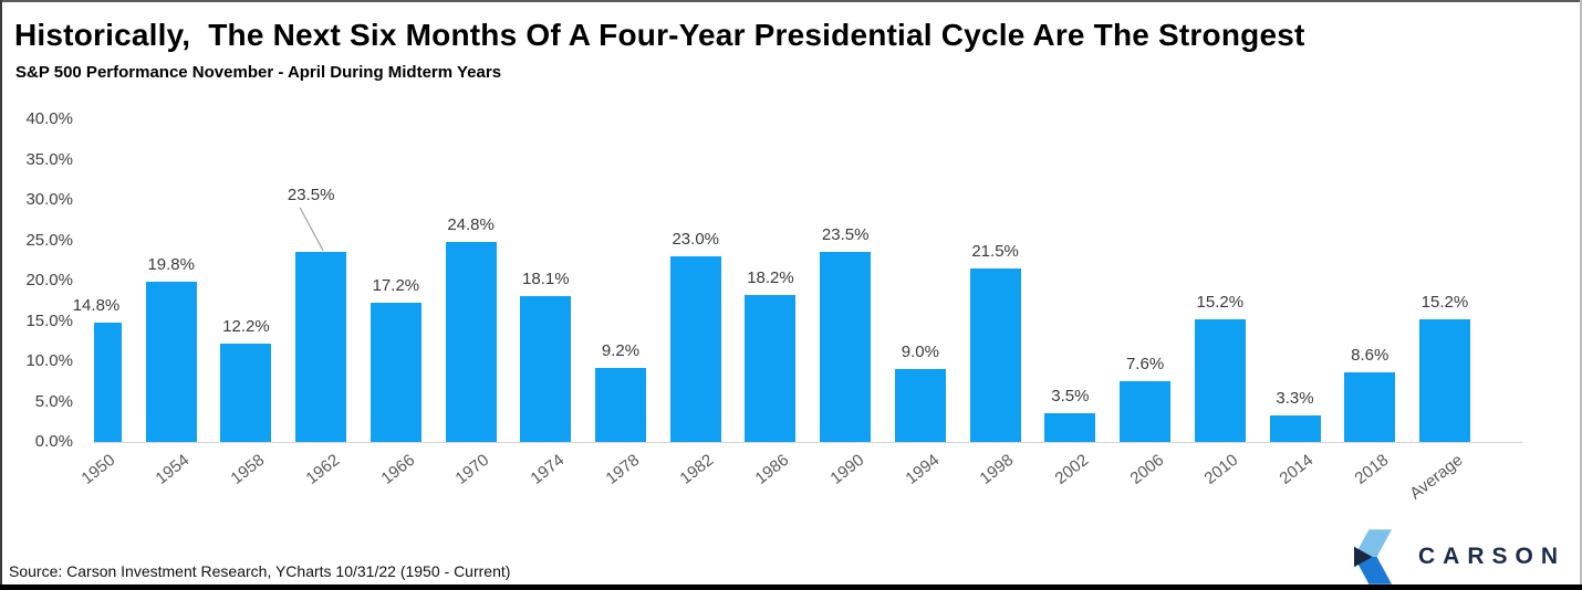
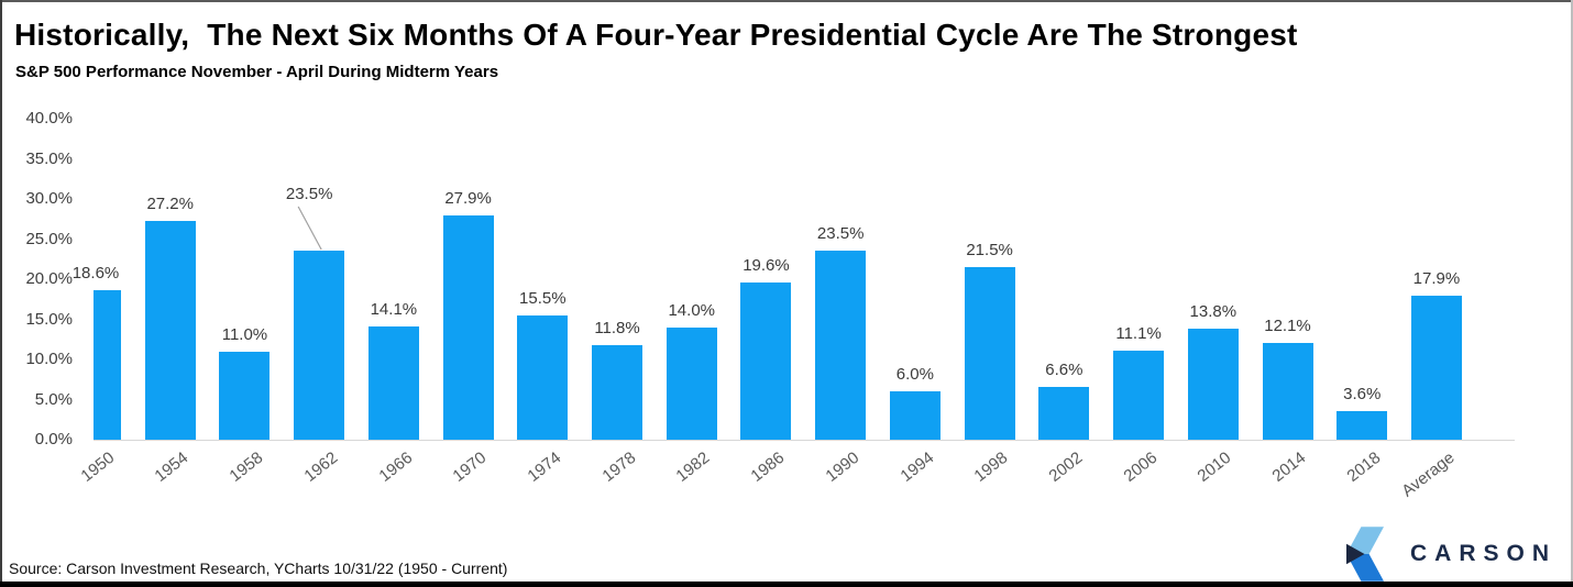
1950: 14.8% -> 18.6%
1954: 19.8% -> 27.2%
1958: 12.2% -> 11.0%
1966: 17.2% -> 14.1%
1970: 24.8% -> 27.9%
1974: 18.1% -> 15.5%
1978: 9.2% -> 11.8%
1982: 23.0% -> 14.0%
1986: 18.2% -> 19.6%
1994: 9.0% -> 6.0%
2002: 3.5% -> 6.6%
2006: 7.6% -> 11.1%
2010: 15.2% -> 13.8%
2014: 3.3% -> 12.1%
2018: 8.6% -> 3.6%
Average: 15.2% -> 17.9%
